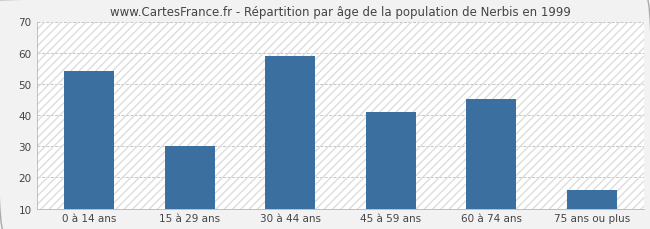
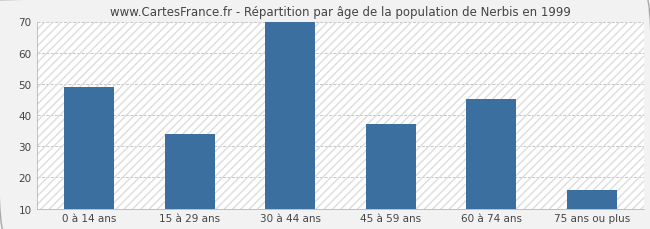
0 à 14 ans: 54 -> 49
15 à 29 ans: 30 -> 34
30 à 44 ans: 59 -> 70
45 à 59 ans: 41 -> 37
